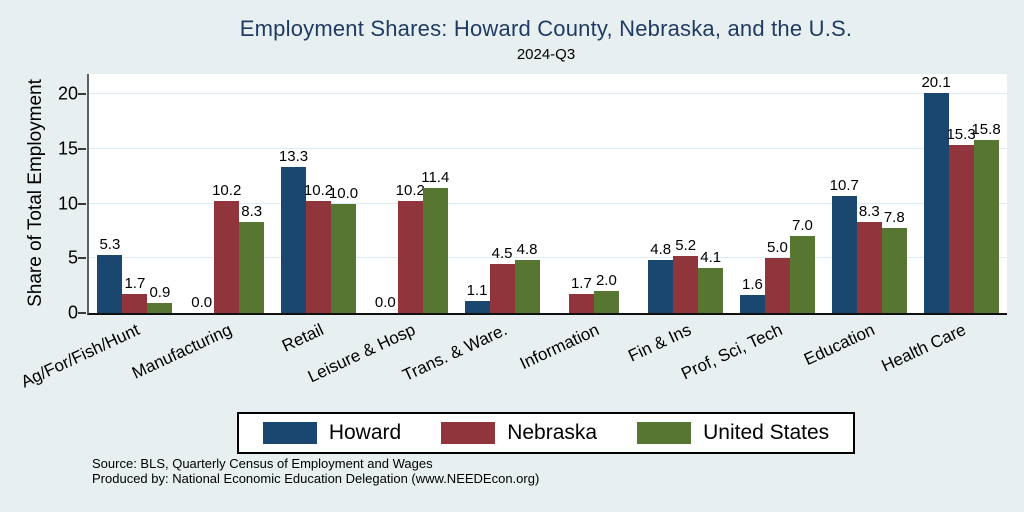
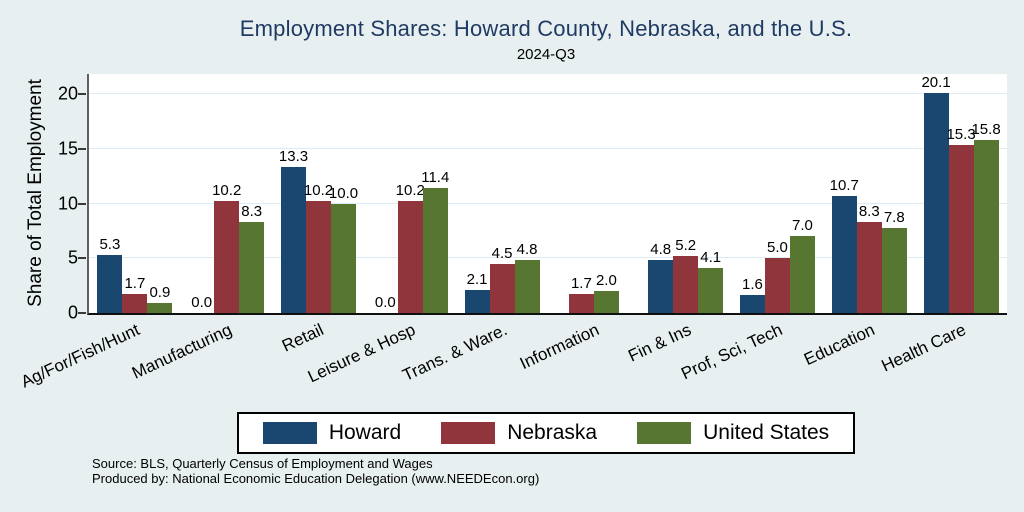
Howard/Trans. & Ware.: 1.1 -> 2.1
